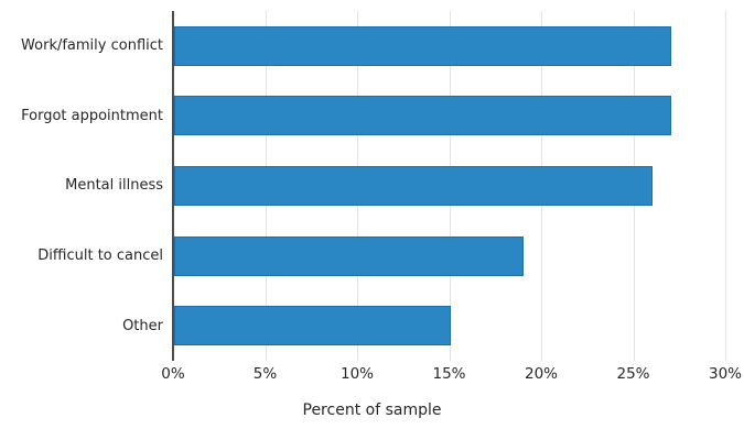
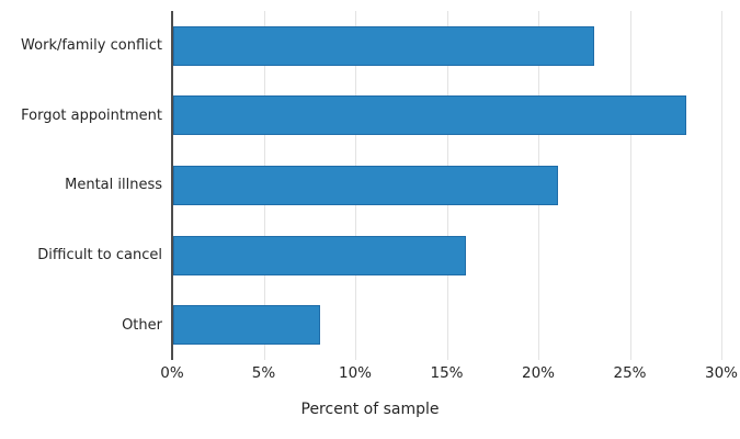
Work/family conflict: 27% -> 23%
Forgot appointment: 27% -> 28%
Mental illness: 26% -> 21%
Difficult to cancel: 19% -> 16%
Other: 15% -> 8%
